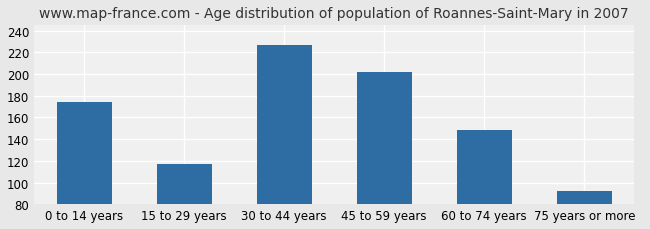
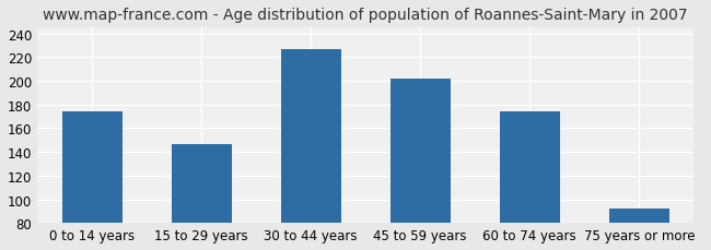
15 to 29 years: 117 -> 147
60 to 74 years: 148 -> 174
